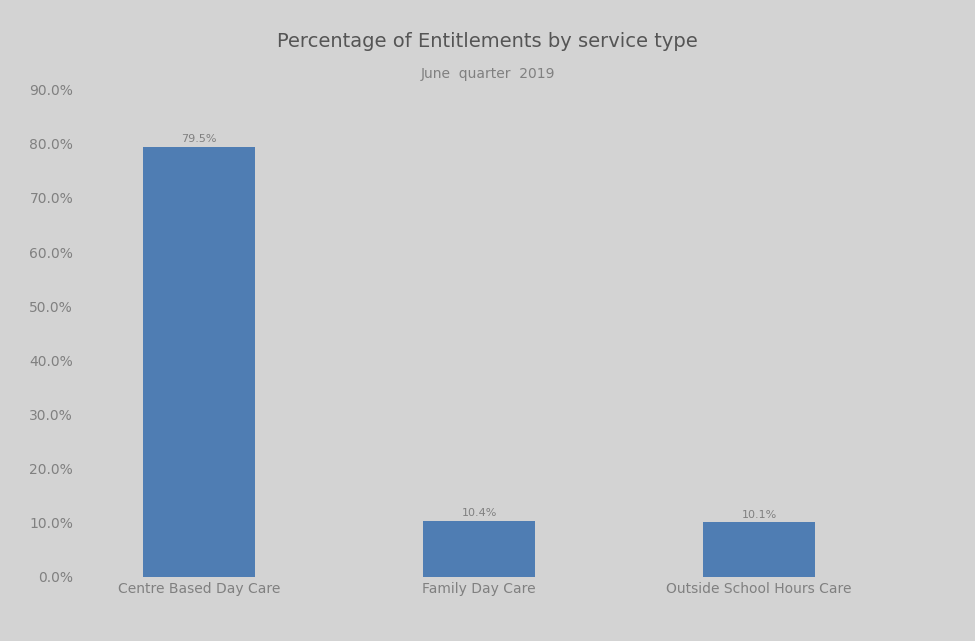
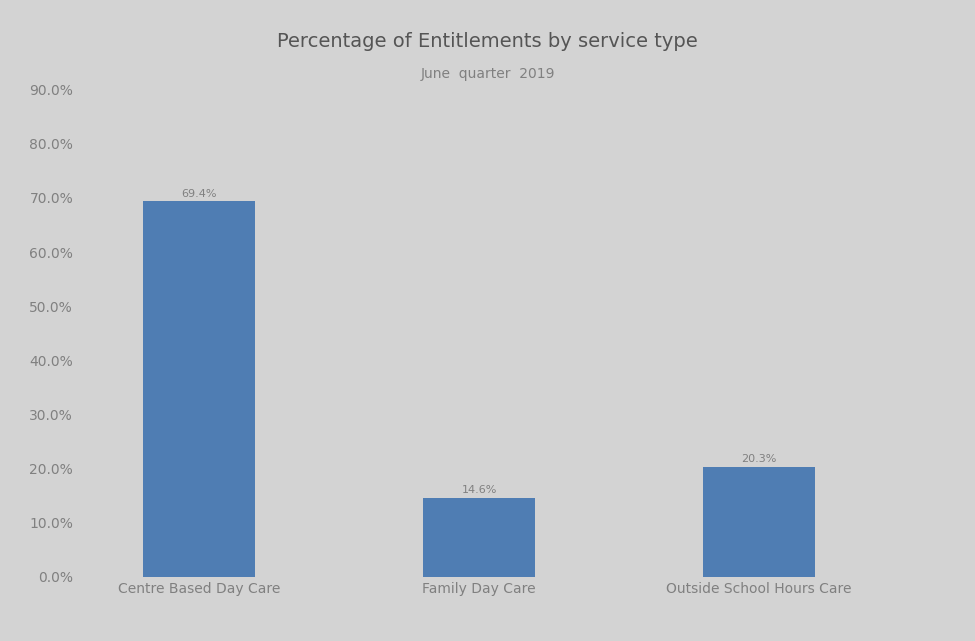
Centre Based Day Care: 79.5% -> 69.4%
Family Day Care: 10.4% -> 14.6%
Outside School Hours Care: 10.1% -> 20.3%
